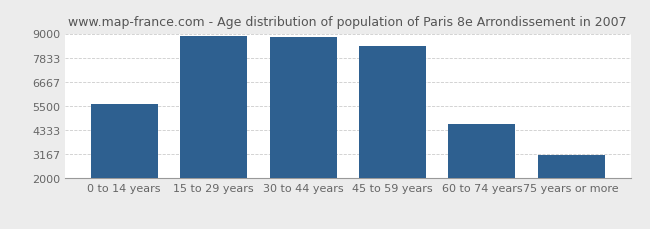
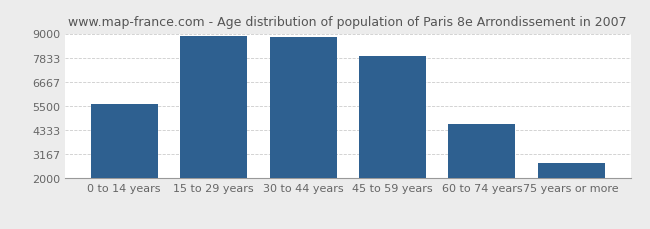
45 to 59 years: 8400 -> 7900
75 years or more: 3150 -> 2750
